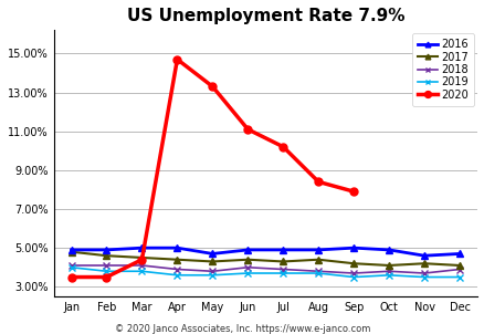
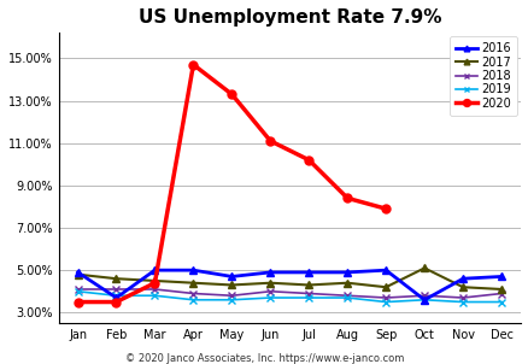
2016/Feb: 4.9% -> 3.7%
2016/Oct: 4.9% -> 3.6%
2017/Oct: 4.1% -> 5.1%
